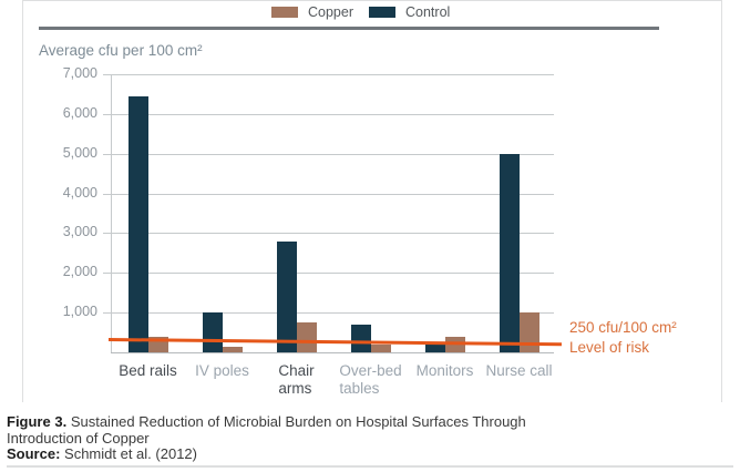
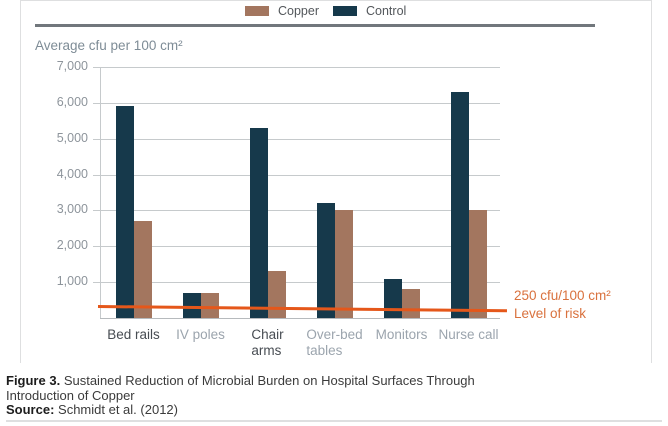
Control/Bed rails: 6400 -> 5900
Copper/Bed rails: 400 -> 2700
Control/IV poles: 1000 -> 700
Copper/IV poles: 200 -> 700
Control/Chair arms: 2800 -> 5300
Copper/Chair arms: 800 -> 1300
Control/Over-bed tables: 700 -> 3200
Copper/Over-bed tables: 200 -> 3000
Control/Monitors: 200 -> 1100
Copper/Monitors: 400 -> 800
Control/Nurse call: 5000 -> 6300
Copper/Nurse call: 1000 -> 3000
